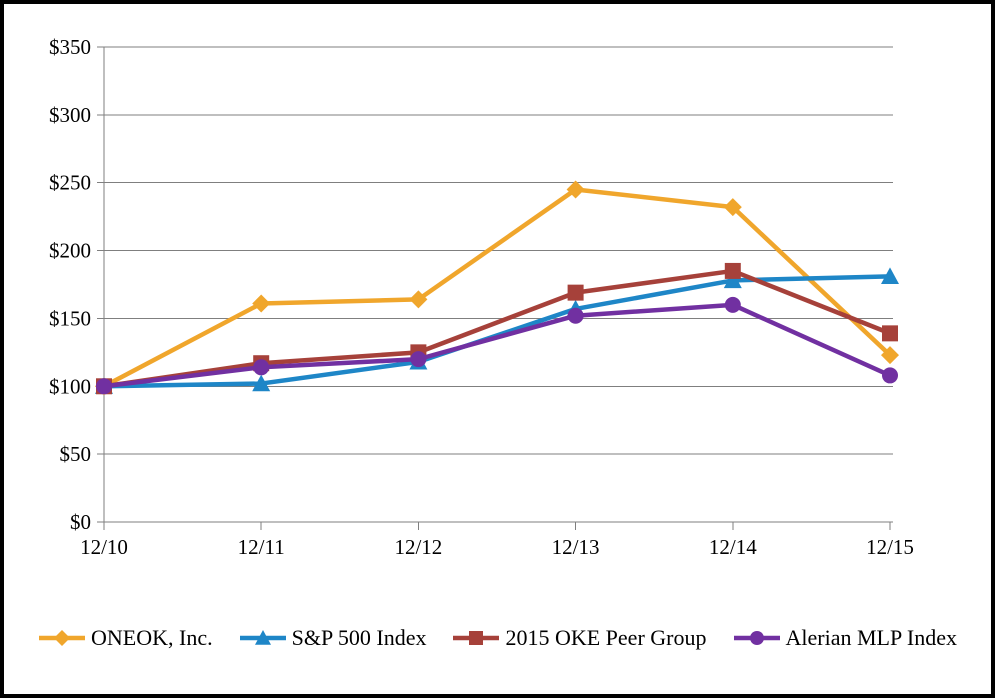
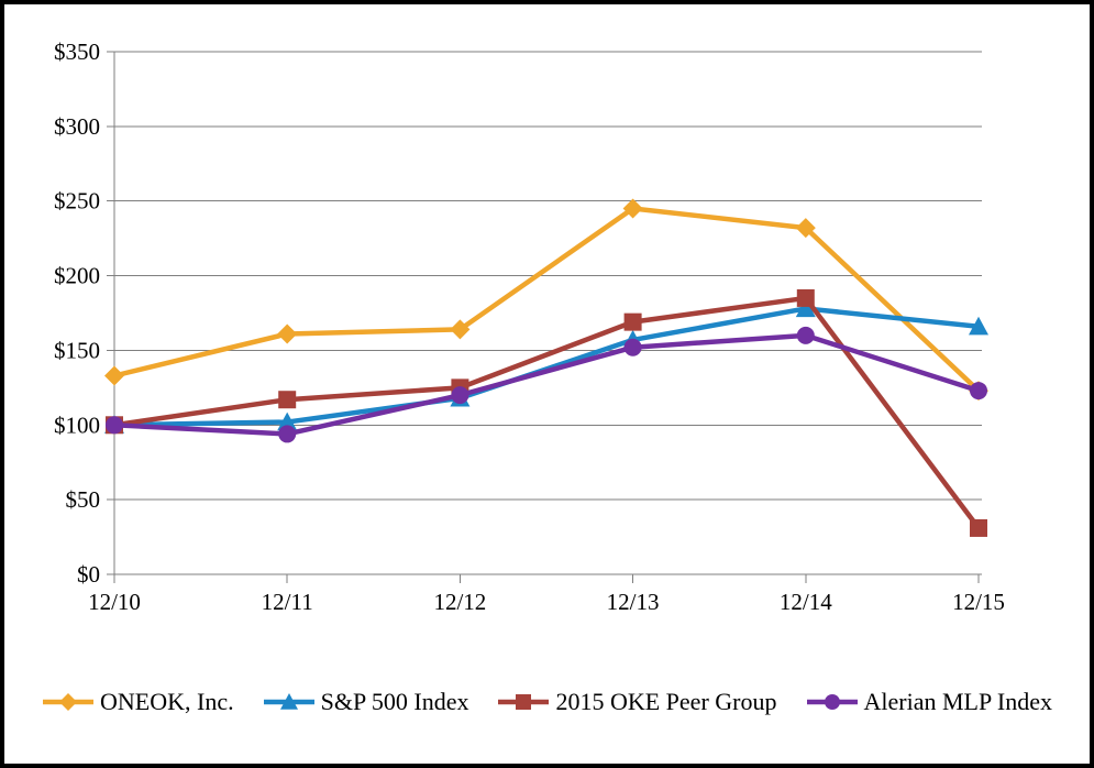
ONEOK, Inc./12/10: $100 -> $133
Alerian MLP Index/12/11: $114 -> $94
S&P 500 Index/12/15: $181 -> $166
2015 OKE Peer Group/12/15: $139 -> $31
Alerian MLP Index/12/15: $108 -> $123
